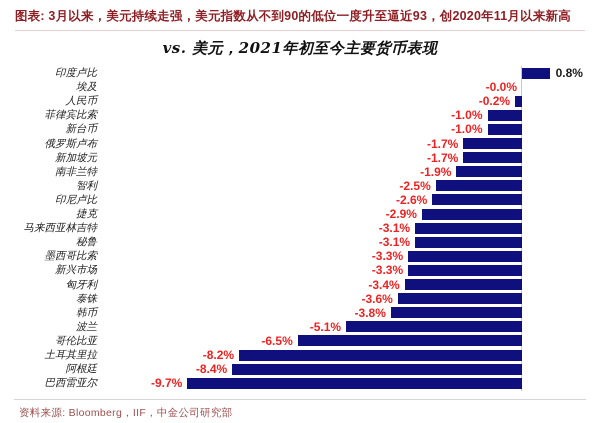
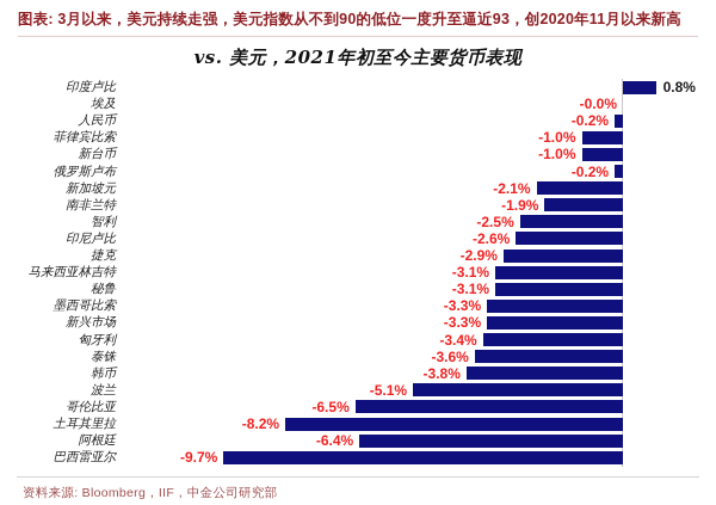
俄罗斯卢布: -1.7% -> -0.2%
新加坡元: -1.7% -> -2.1%
阿根廷: -8.4% -> -6.4%
